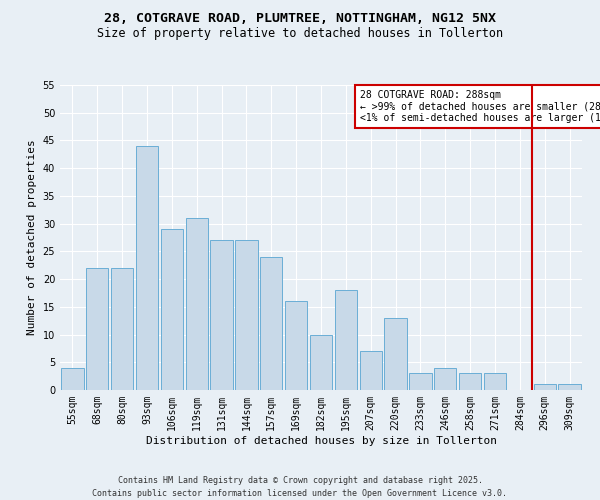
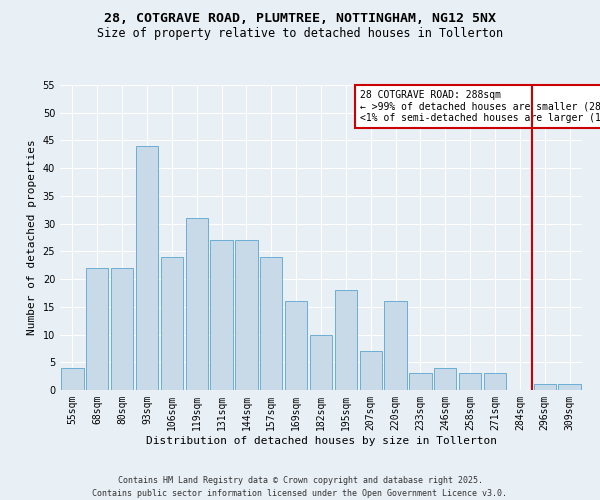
106sqm: 29 -> 24
220sqm: 13 -> 16
